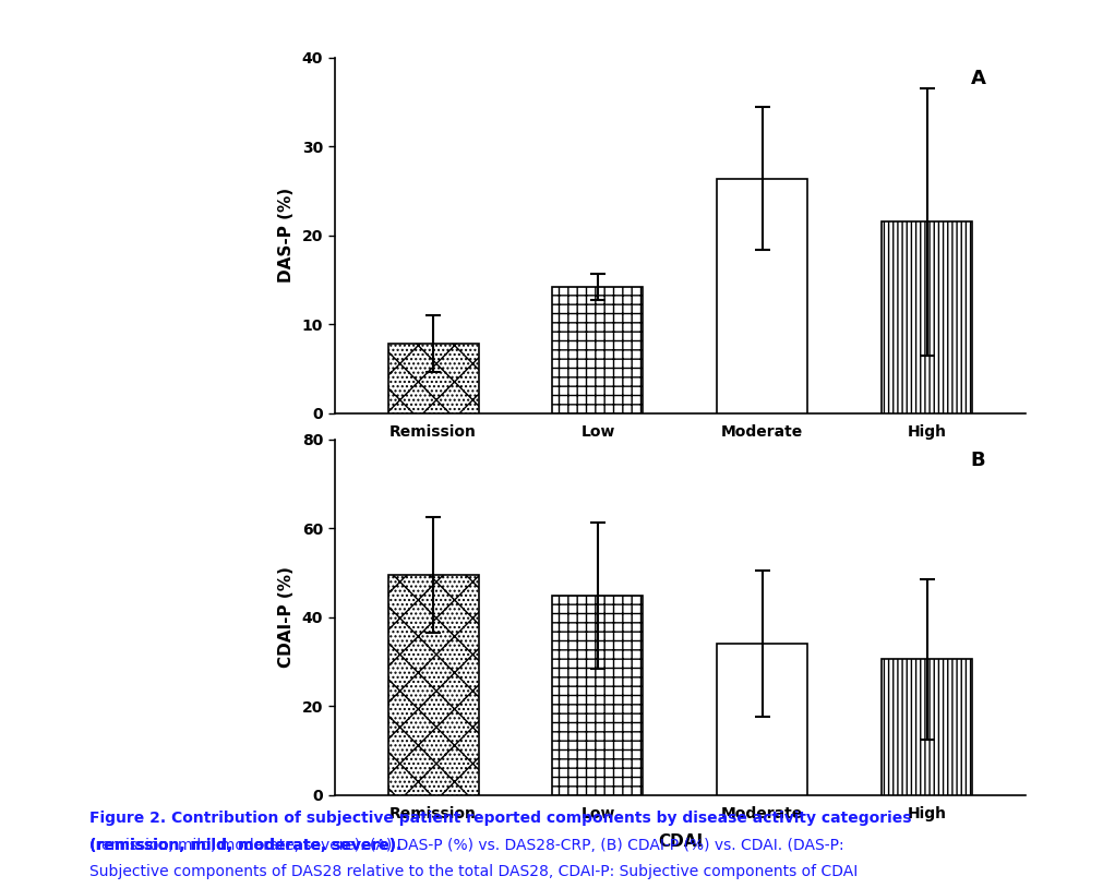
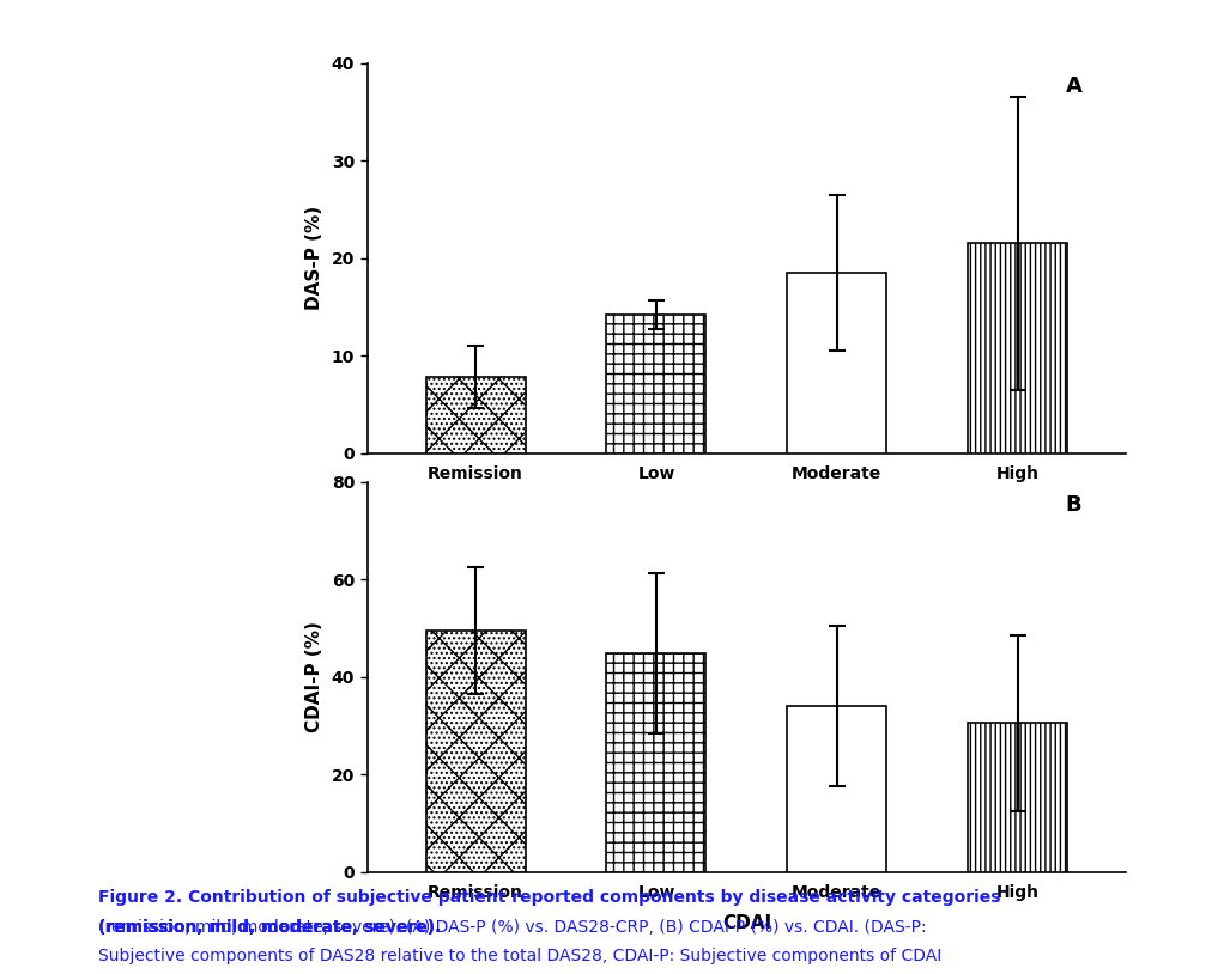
Moderate: 26.4 -> 18.5
